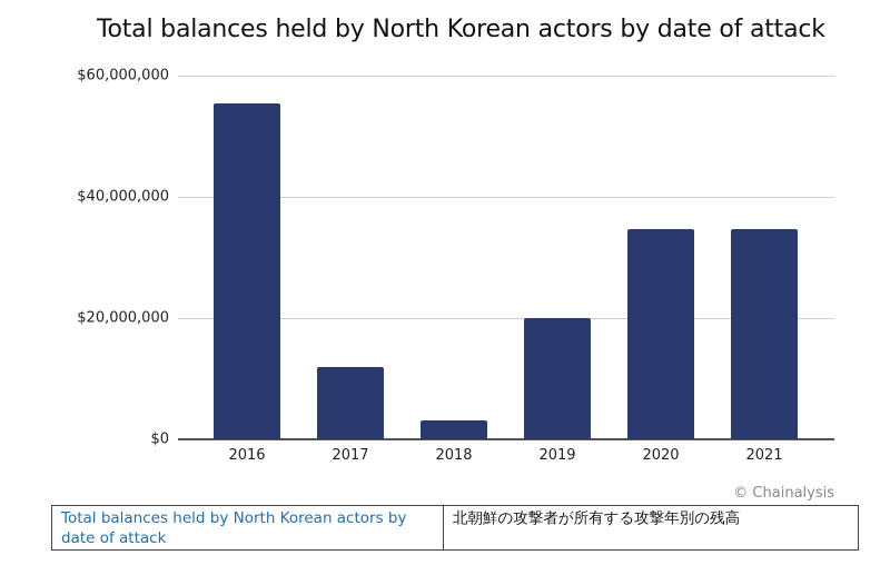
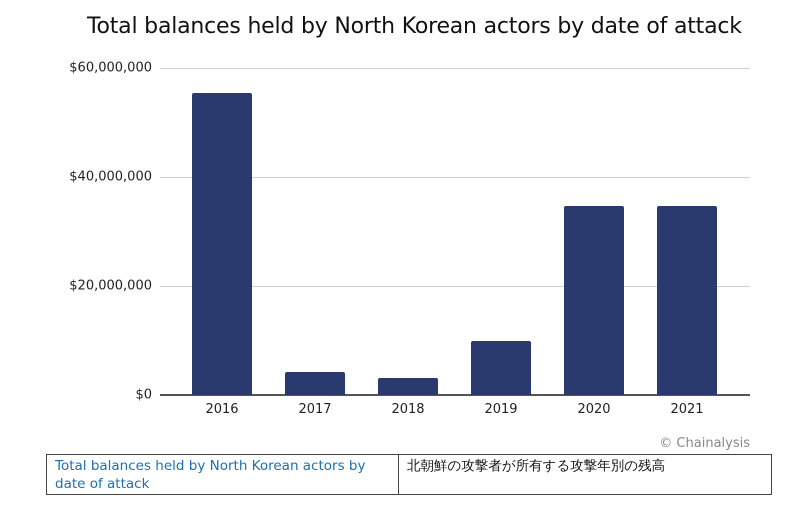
2017: $12000000 -> $4000000
2019: $20000000 -> $10000000
